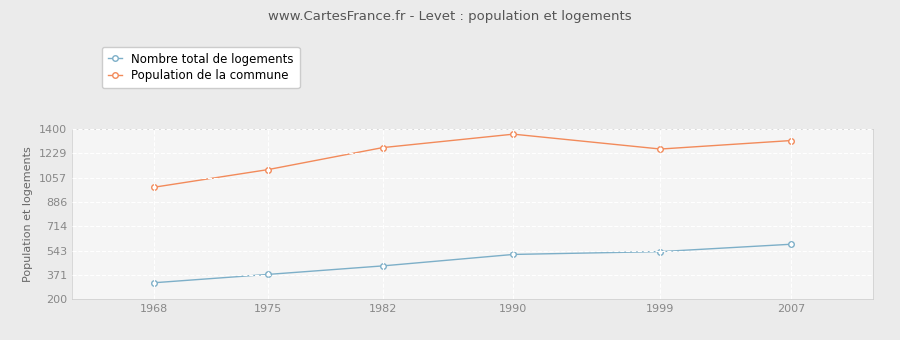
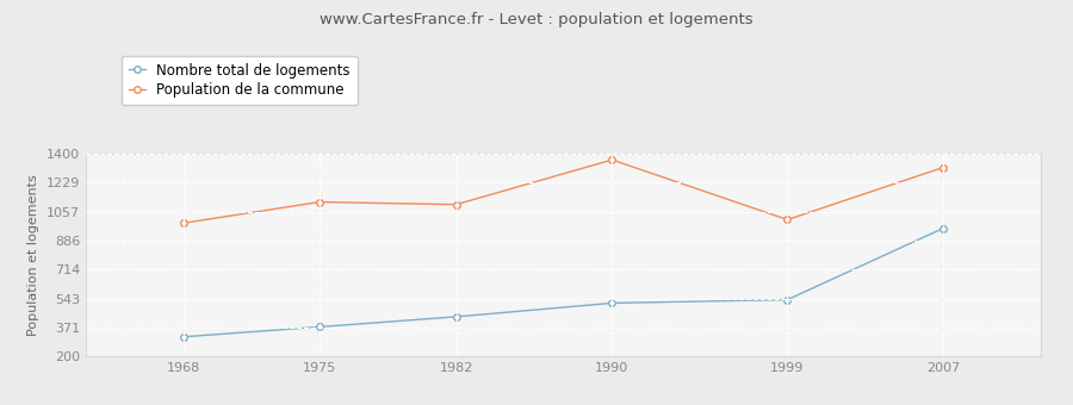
Population de la commune/1982: 1270 -> 1100
Population de la commune/1999: 1260 -> 1010
Nombre total de logements/2007: 590 -> 960
